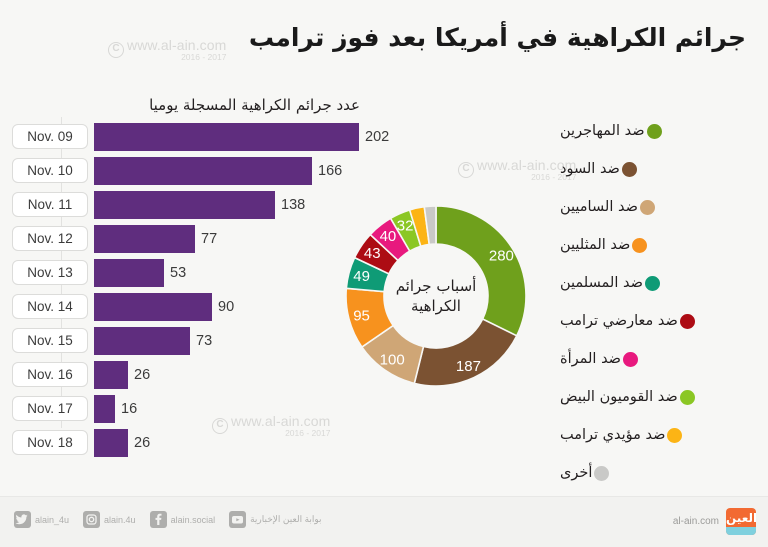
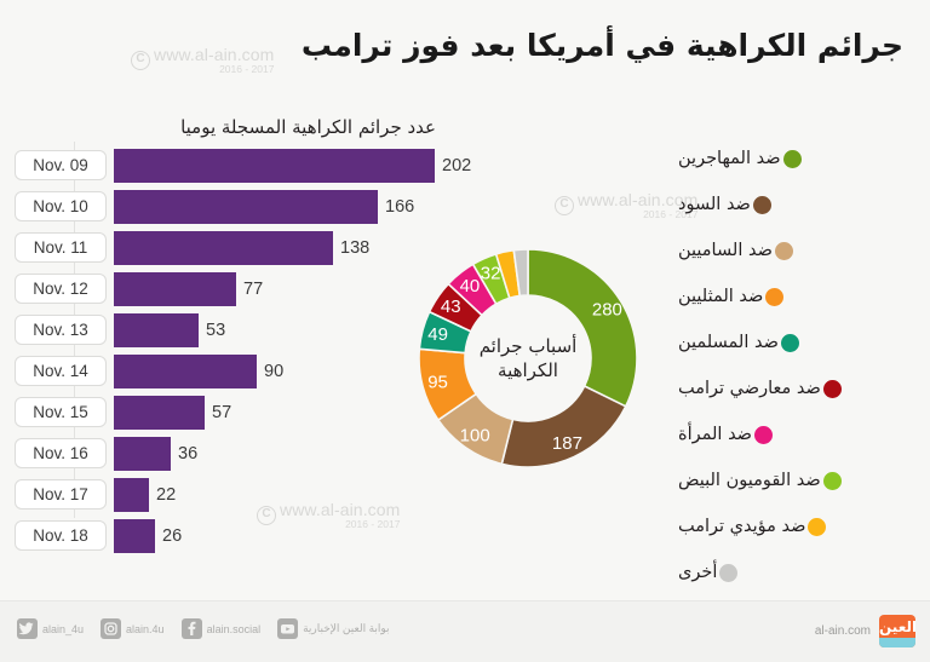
عدد جرائم الكراهية المسجلة يوميا/Nov. 15: 73 -> 57
عدد جرائم الكراهية المسجلة يوميا/Nov. 16: 26 -> 36
عدد جرائم الكراهية المسجلة يوميا/Nov. 17: 16 -> 22
